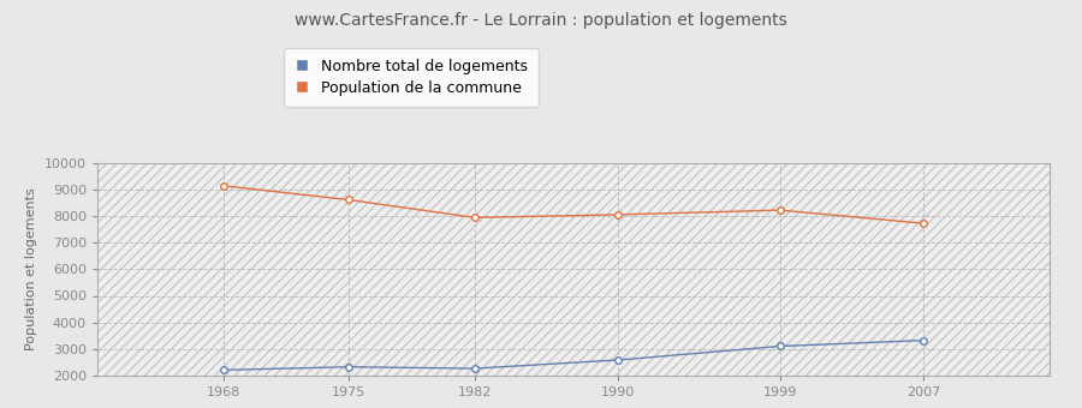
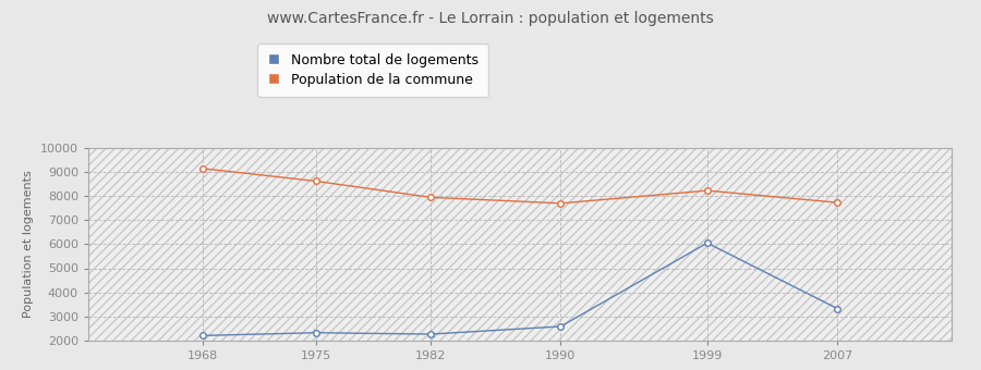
Population de la commune/1990: 8060 -> 7700
Nombre total de logements/1999: 3100 -> 6050
